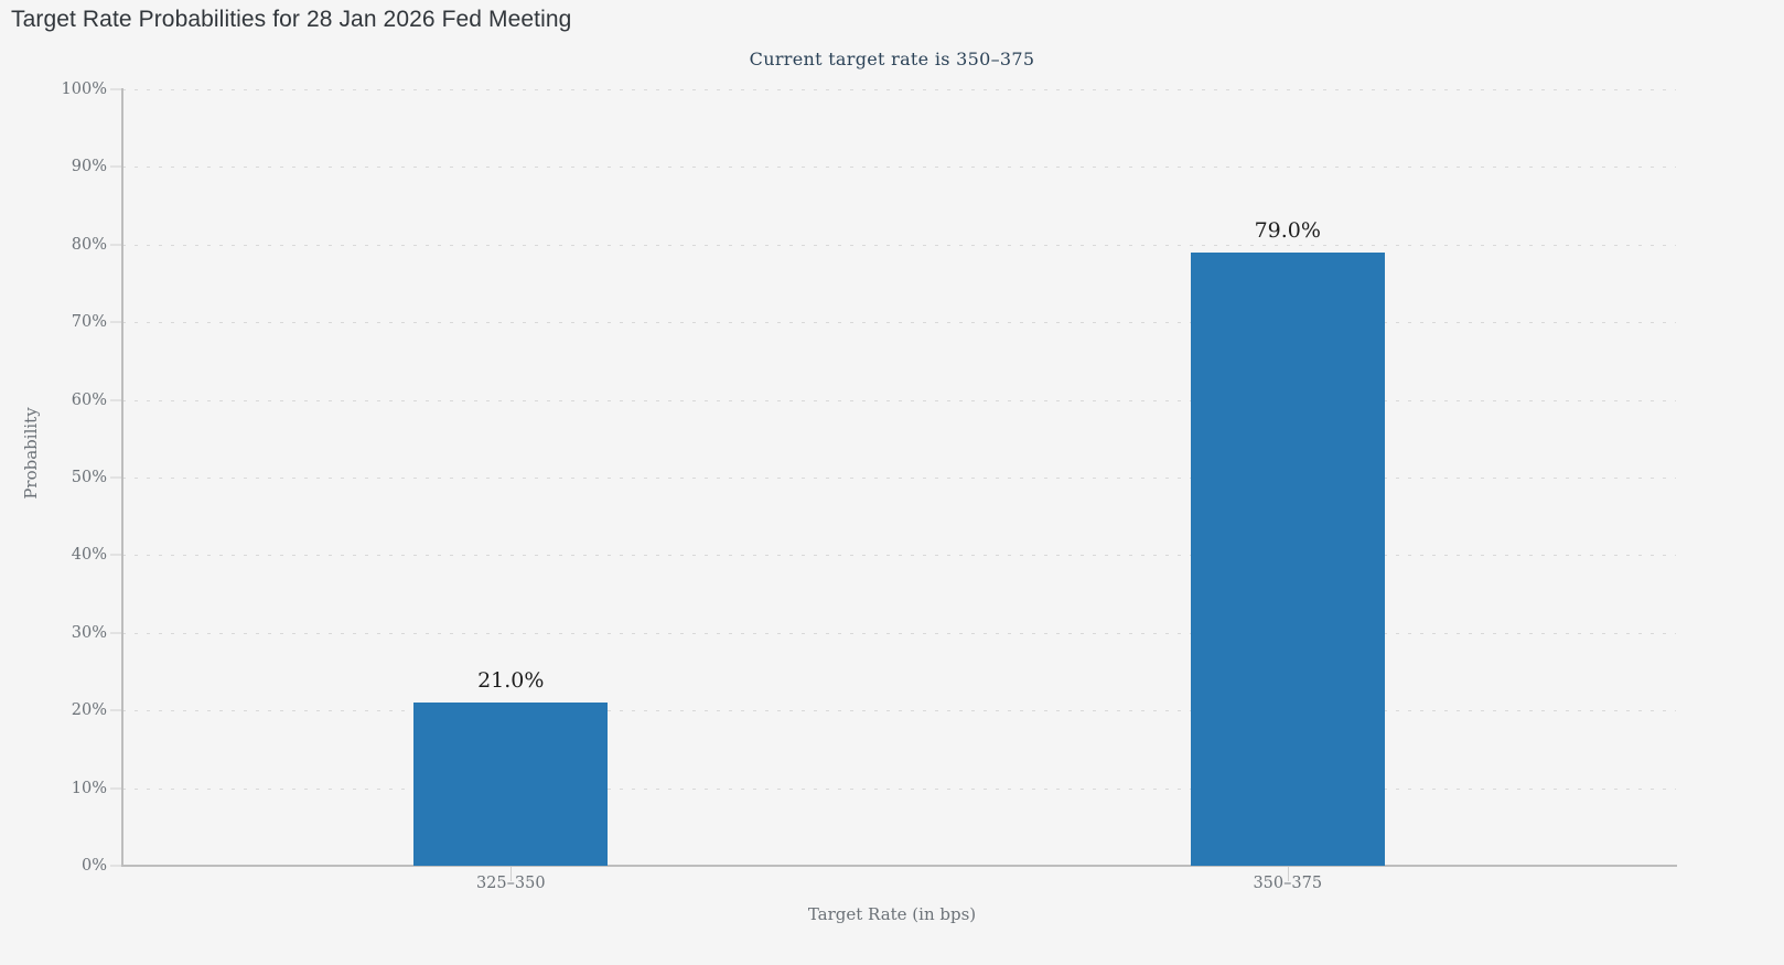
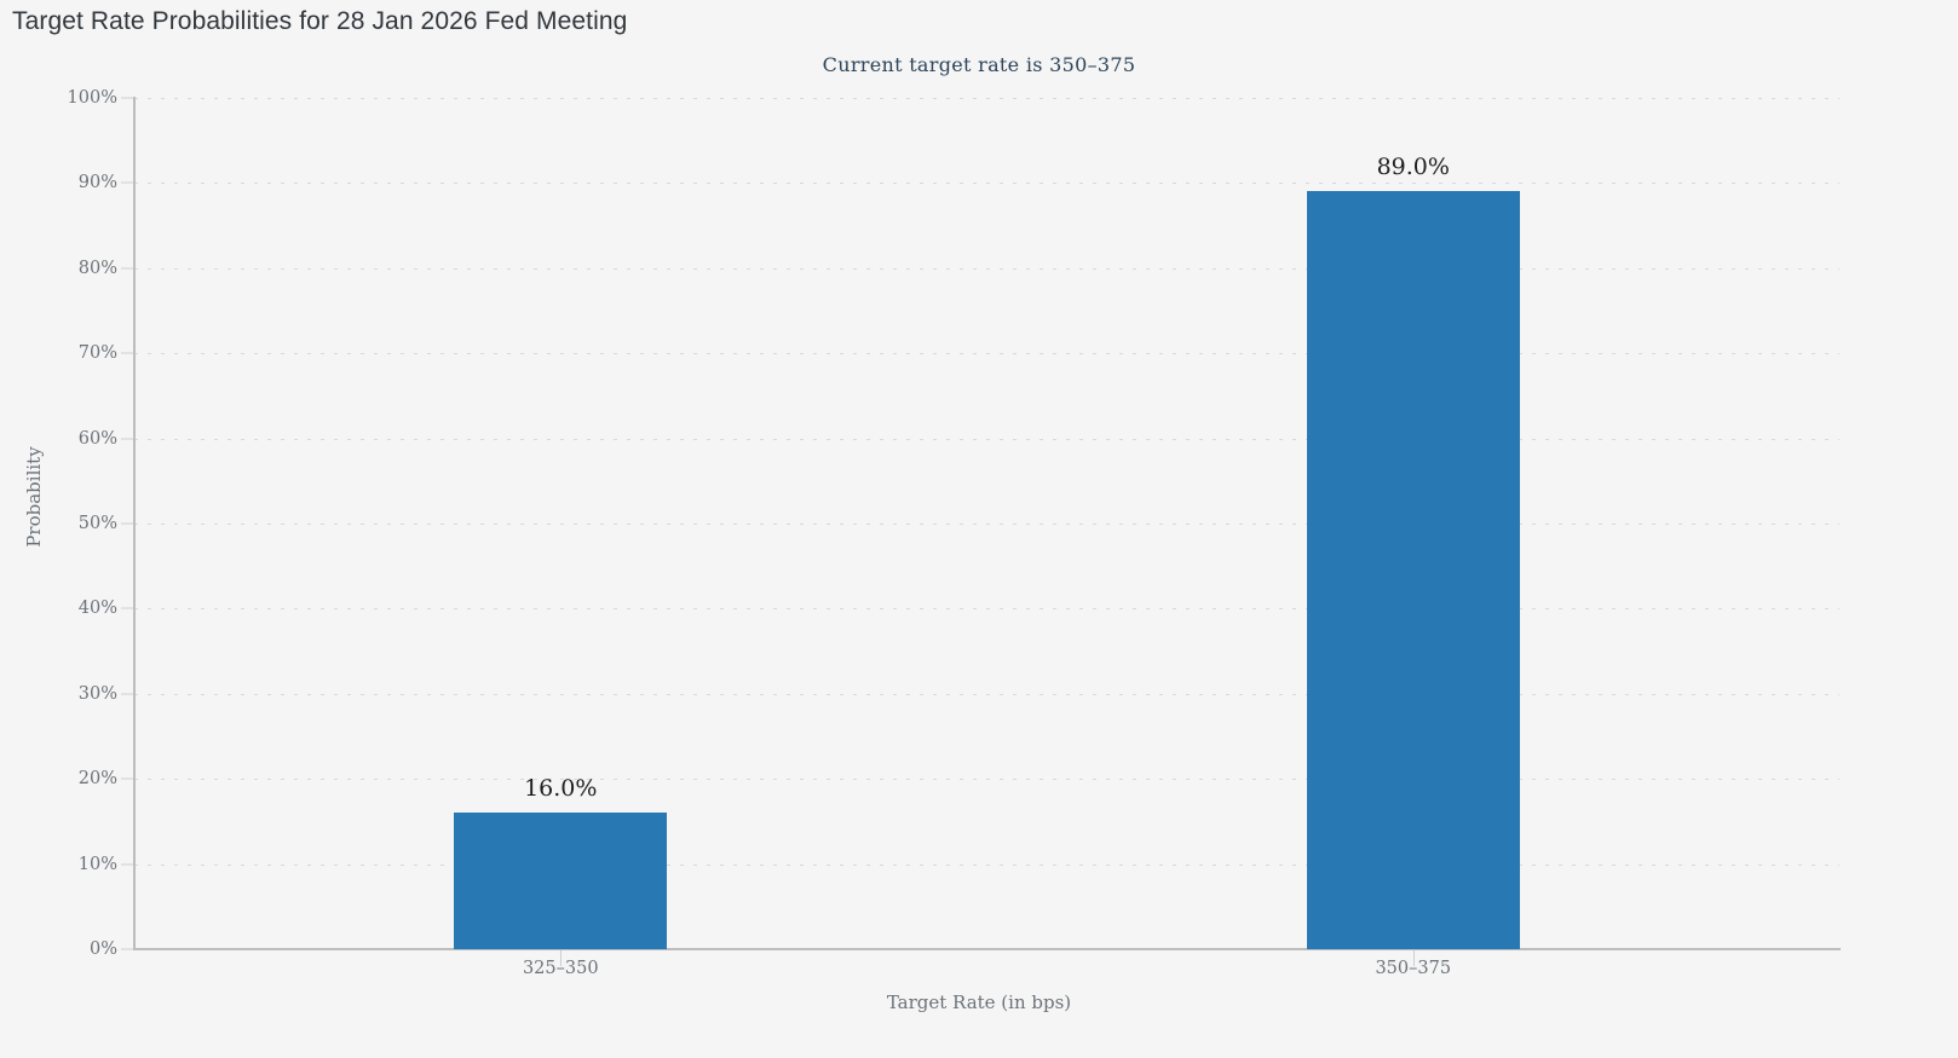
325–350: 21.0% -> 16.0%
350–375: 79.0% -> 89.0%
